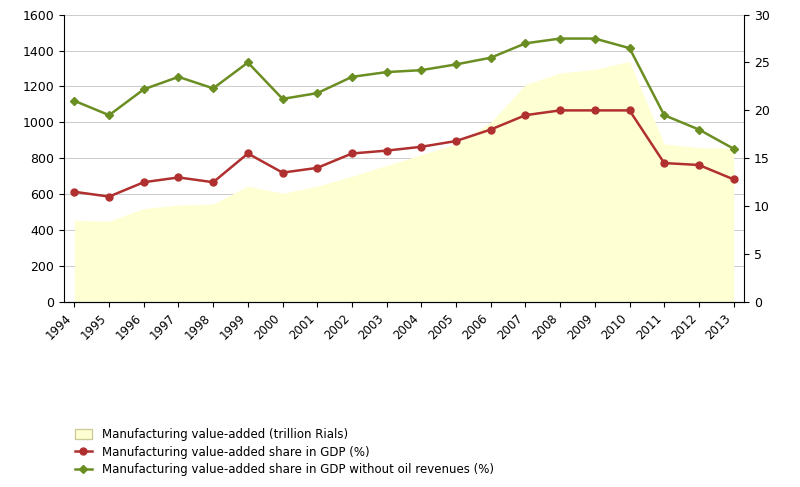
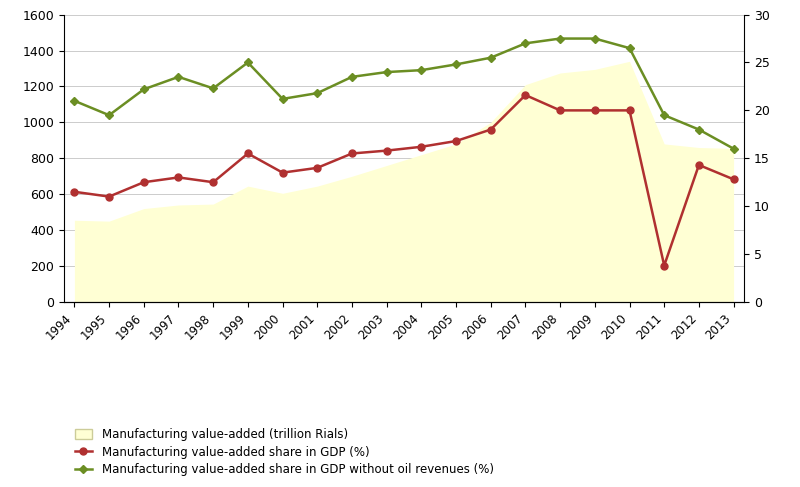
Manufacturing value-added share in GDP (%)/2007: 19.5 -> 21.6
Manufacturing value-added share in GDP (%)/2011: 14.5 -> 3.8
